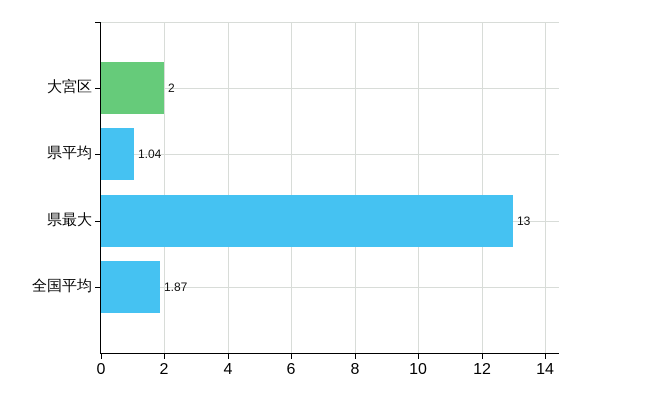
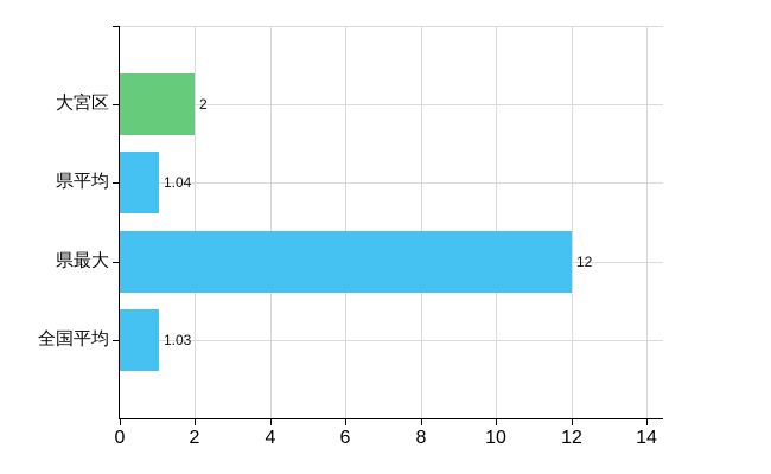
県最大: 13 -> 12
全国平均: 1.87 -> 1.03
